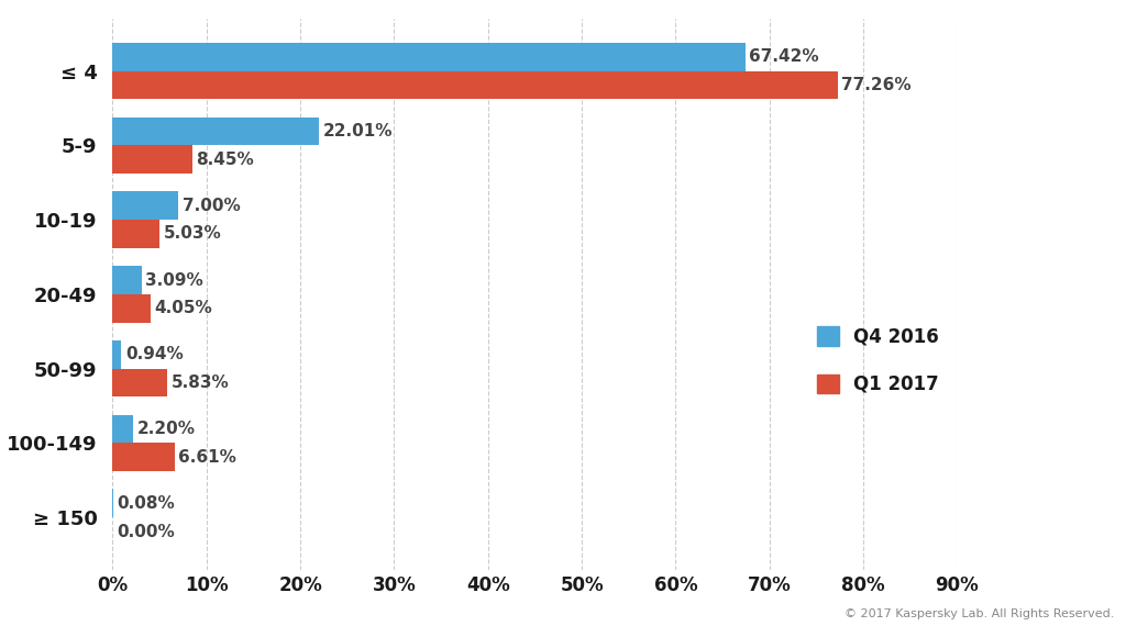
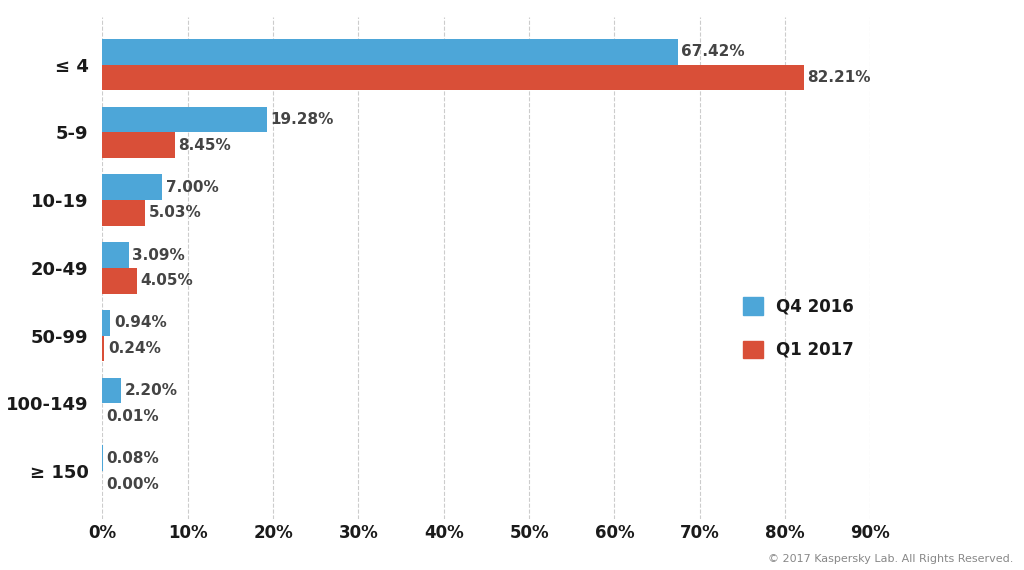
Q1 2017/≤ 4: 77.26% -> 82.21%
Q4 2016/5-9: 22.01% -> 19.28%
Q1 2017/50-99: 5.83% -> 0.24%
Q1 2017/100-149: 6.61% -> 0.01%
